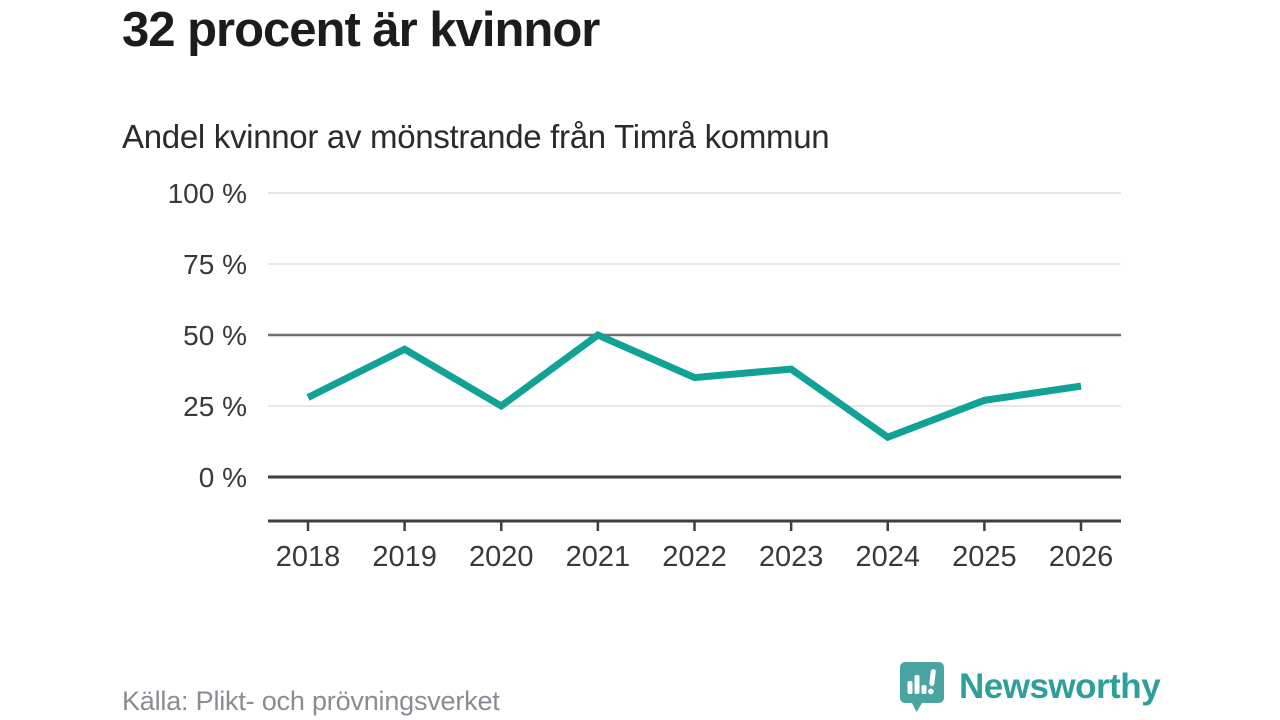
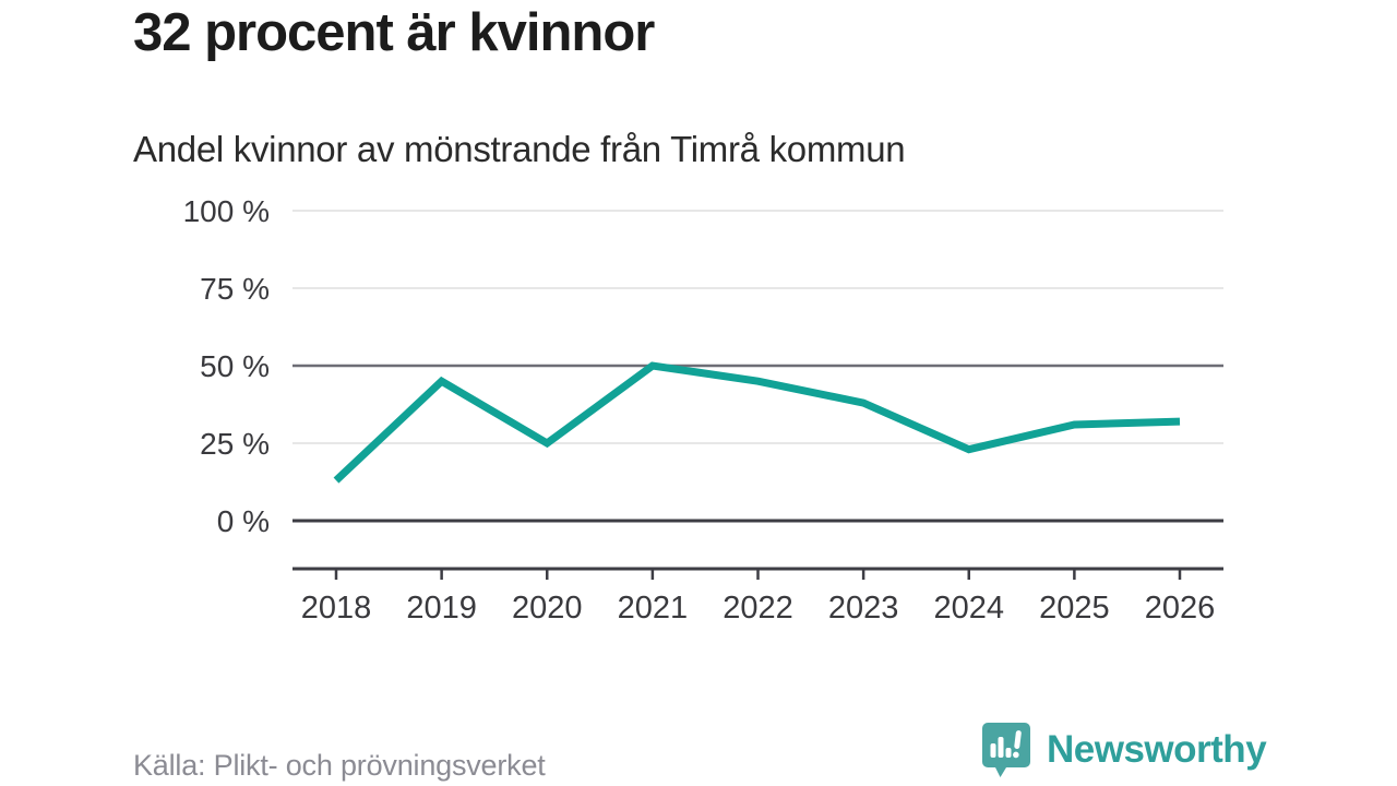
2018: 28% -> 13%
2022: 35% -> 45%
2024: 14% -> 23%
2025: 27% -> 31%
